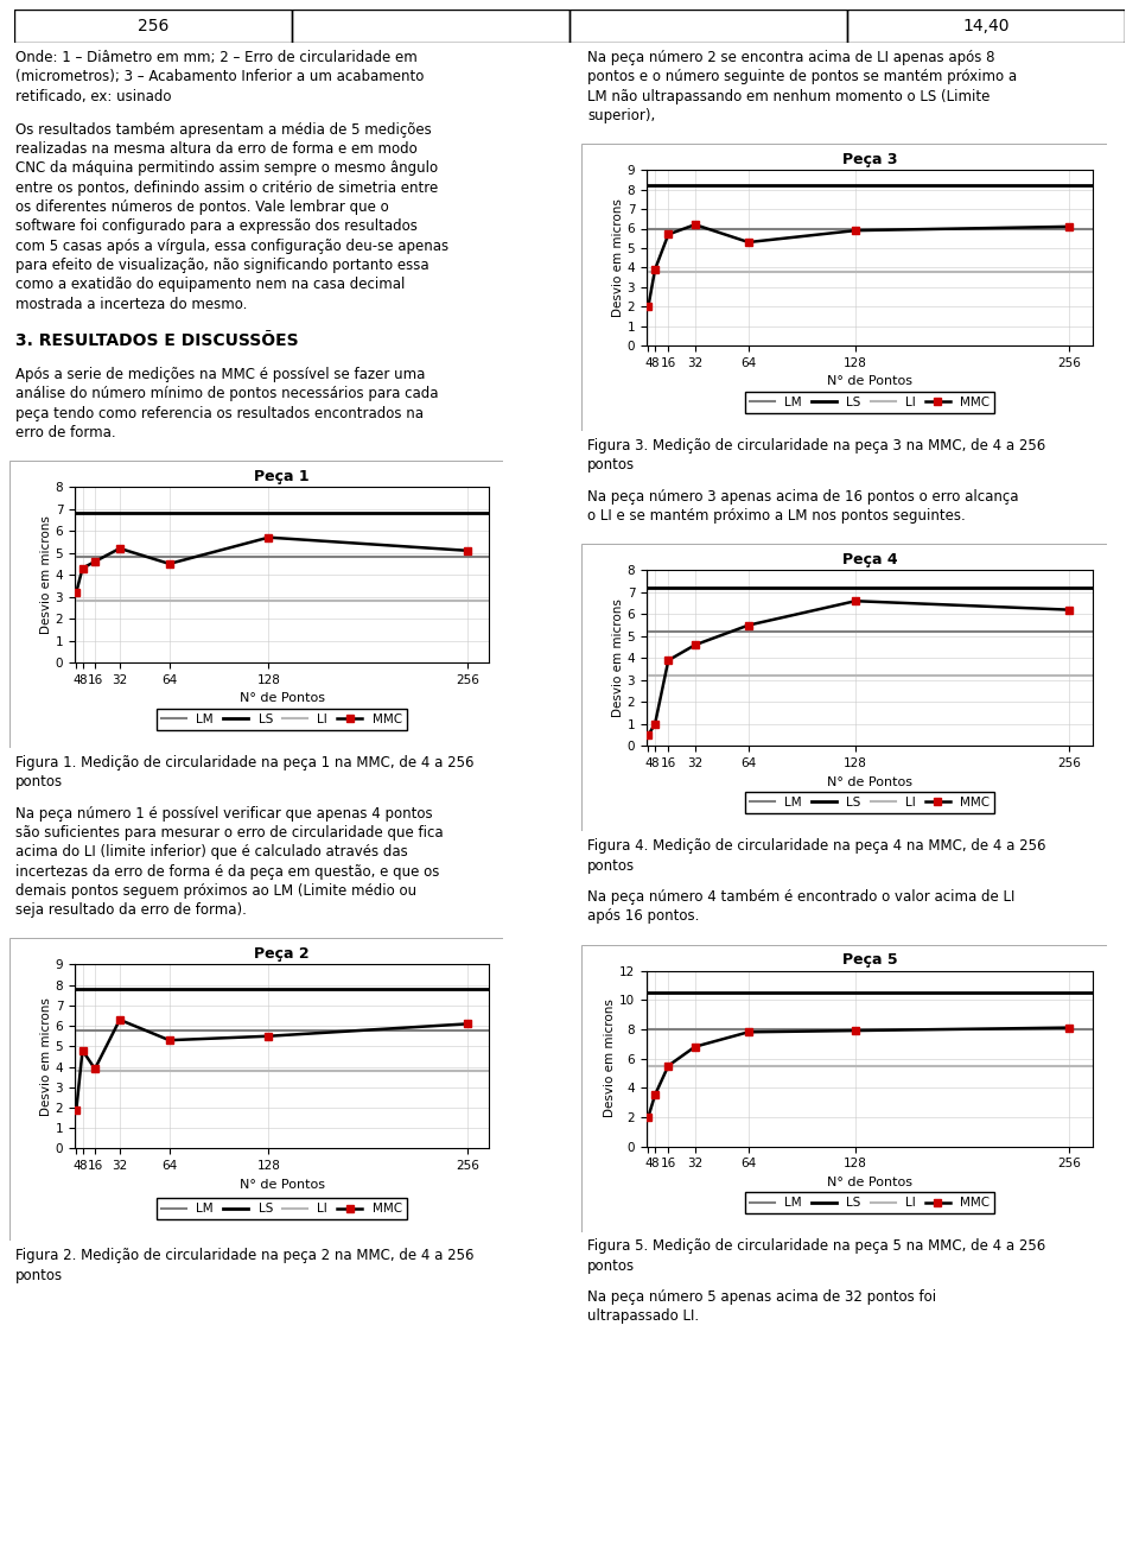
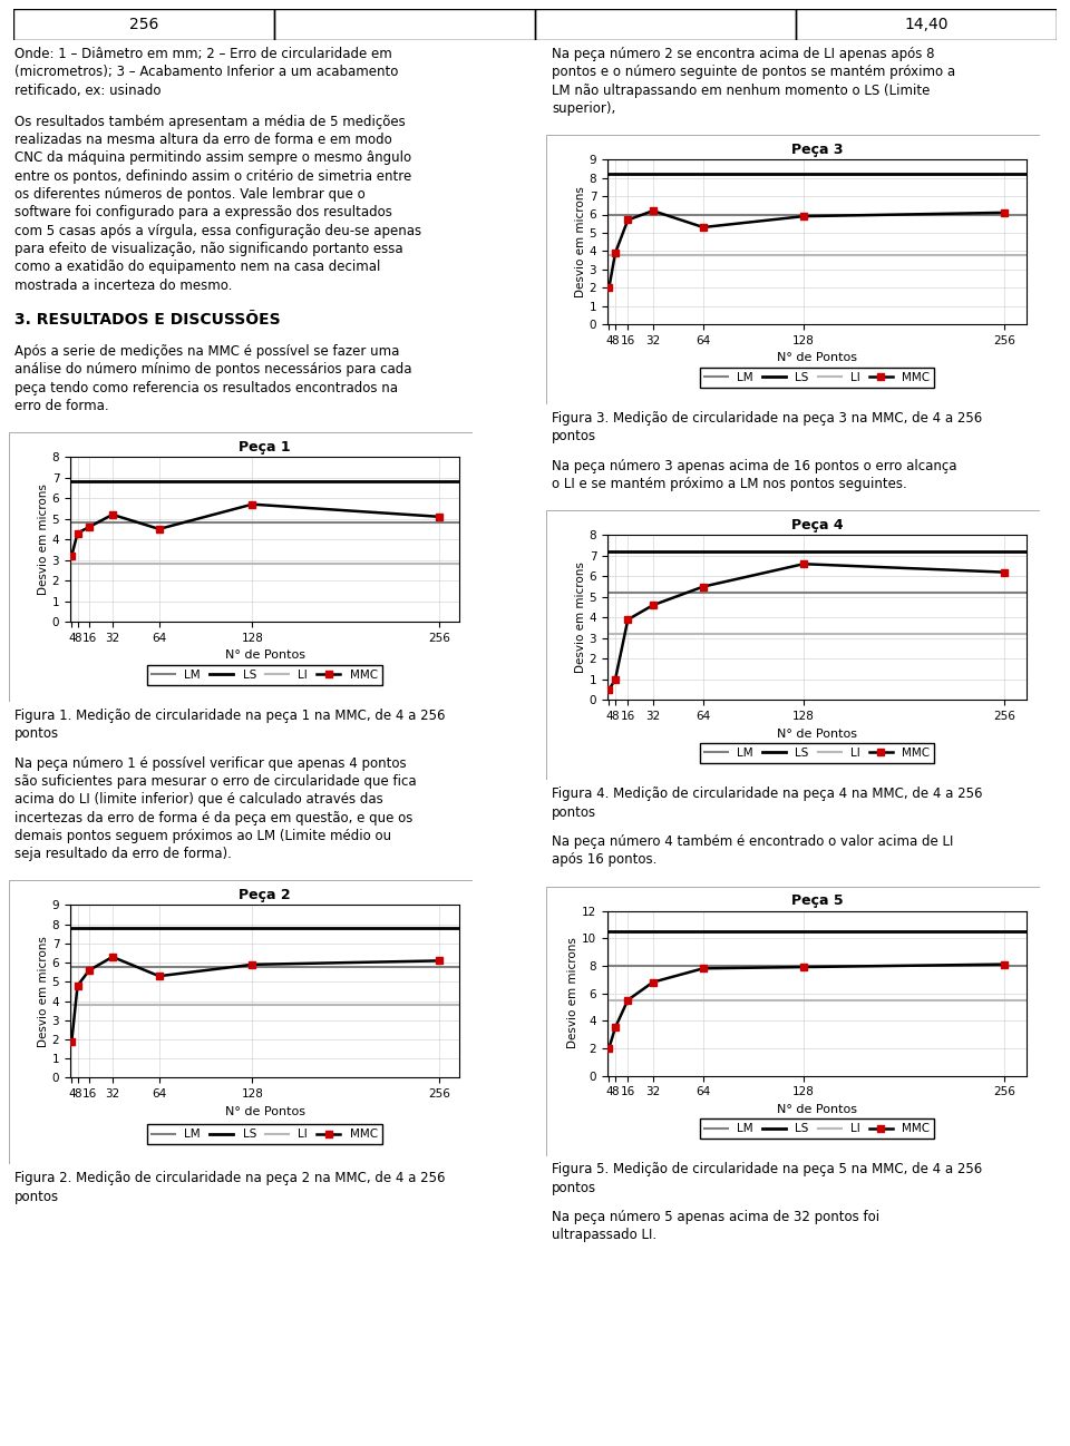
Peça 2/16: 3.9 -> 5.6
Peça 2/128: 5.5 -> 5.9
